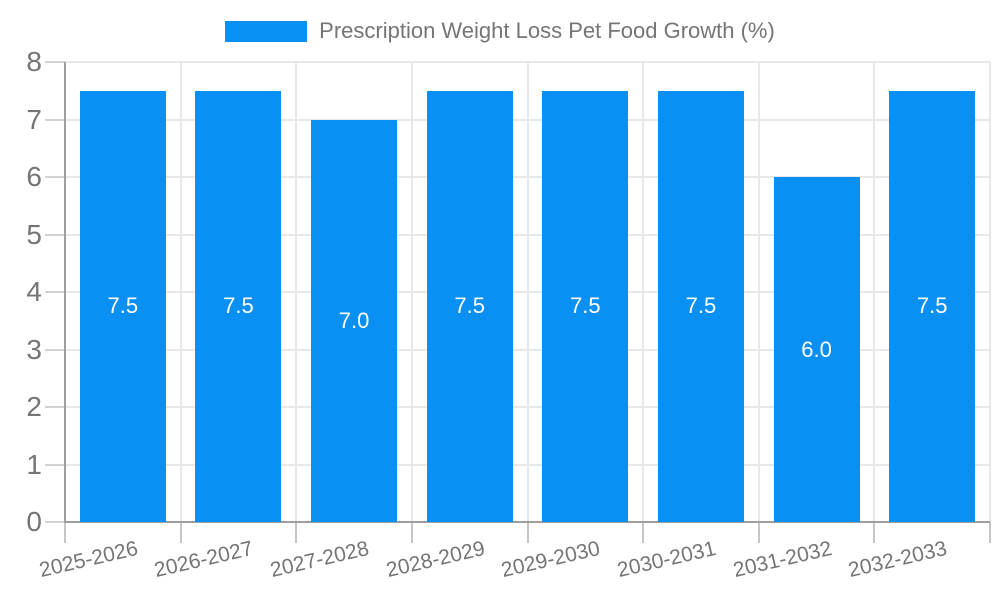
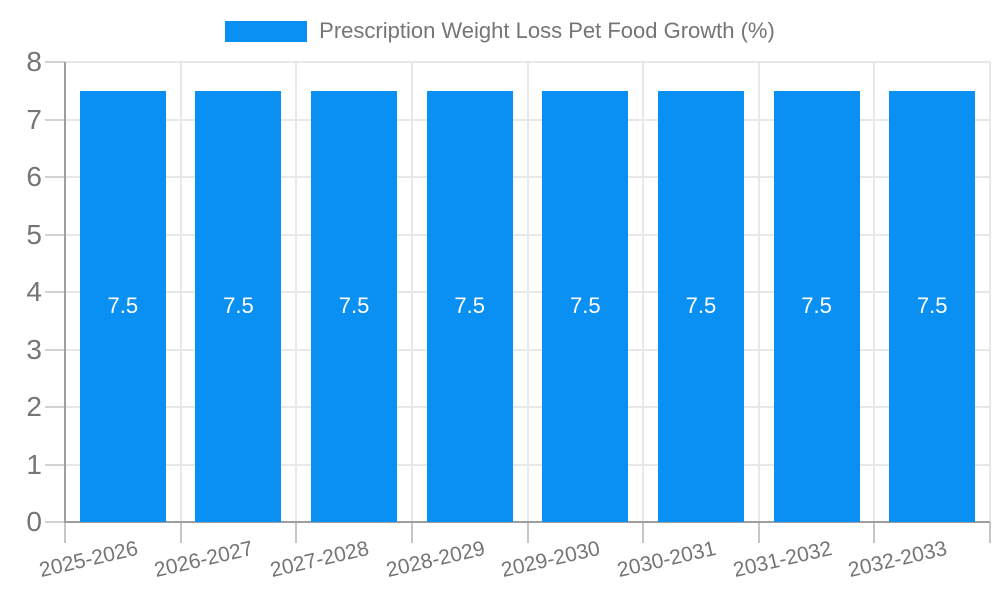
2027-2028: 7.0 -> 7.5
2031-2032: 6.0 -> 7.5
